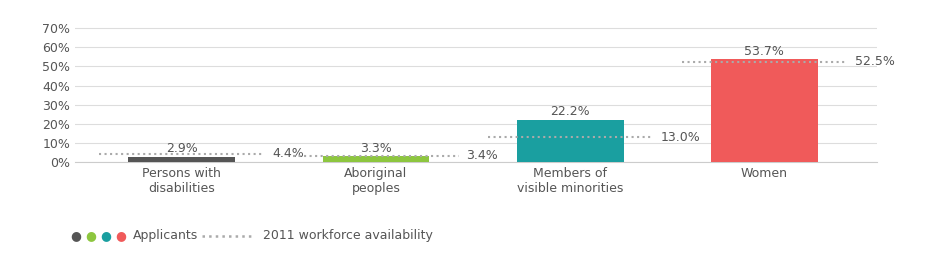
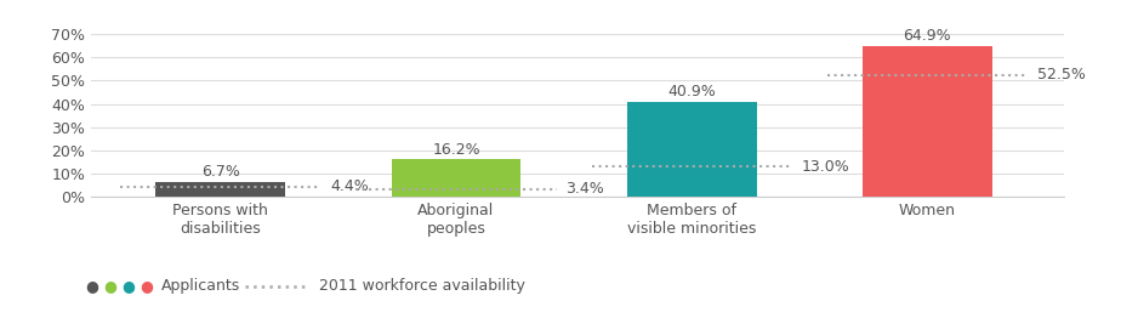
Persons with disabilities: 2.9% -> 6.7%
Aboriginal peoples: 3.3% -> 16.2%
Members of visible minorities: 22.2% -> 40.9%
Women: 53.7% -> 64.9%
